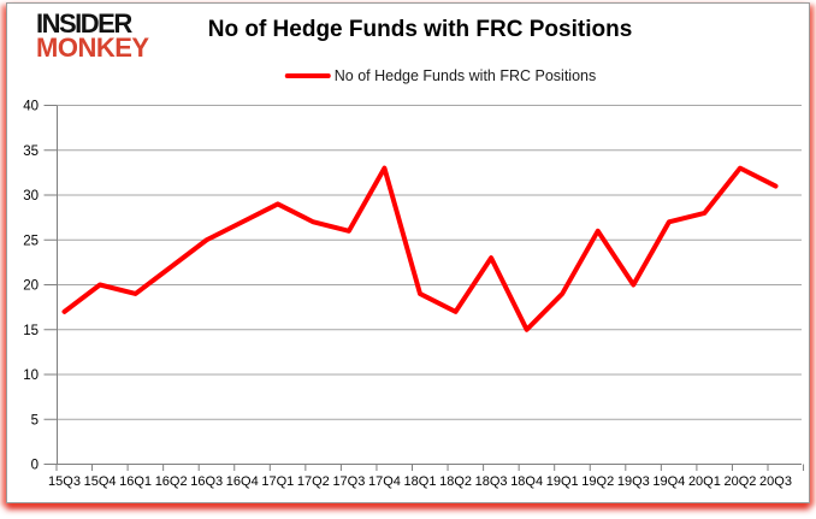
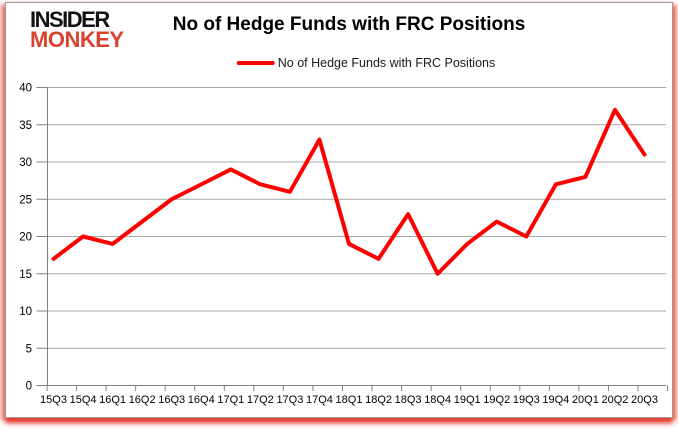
19Q2: 26 -> 22
20Q2: 33 -> 37
